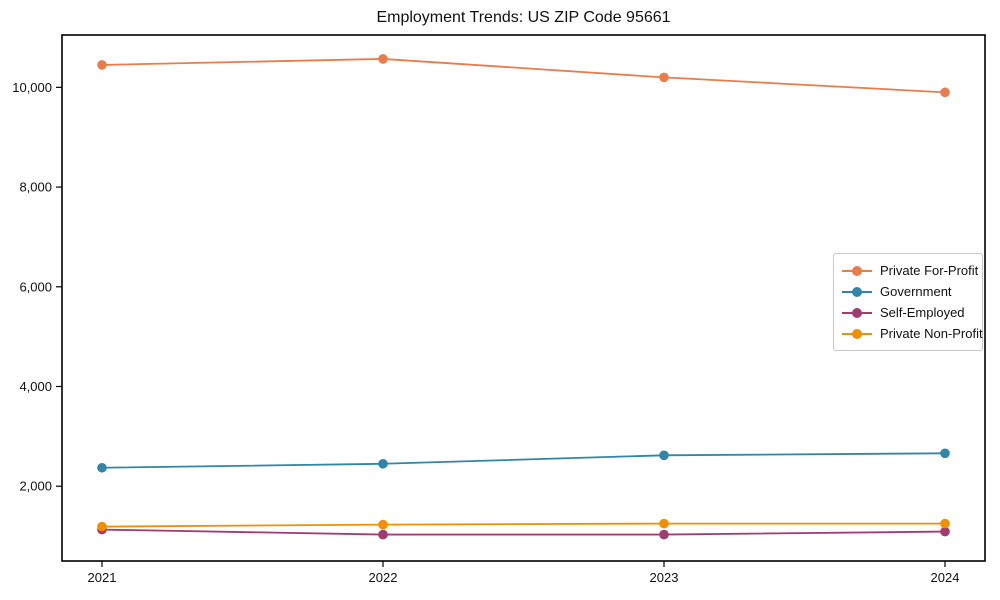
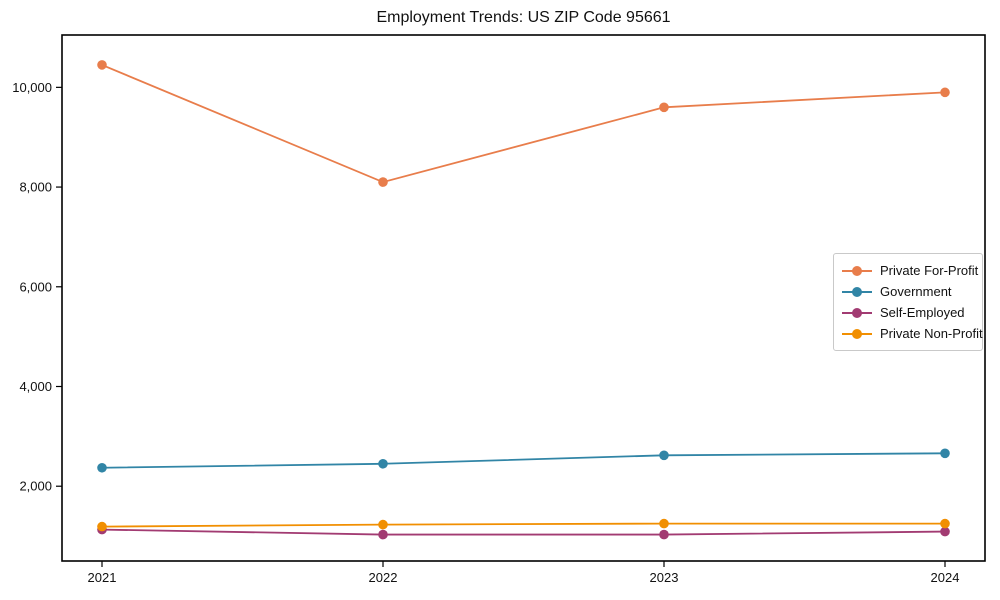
Private For-Profit/2022: 10600 -> 8100
Private For-Profit/2023: 10200 -> 9600
